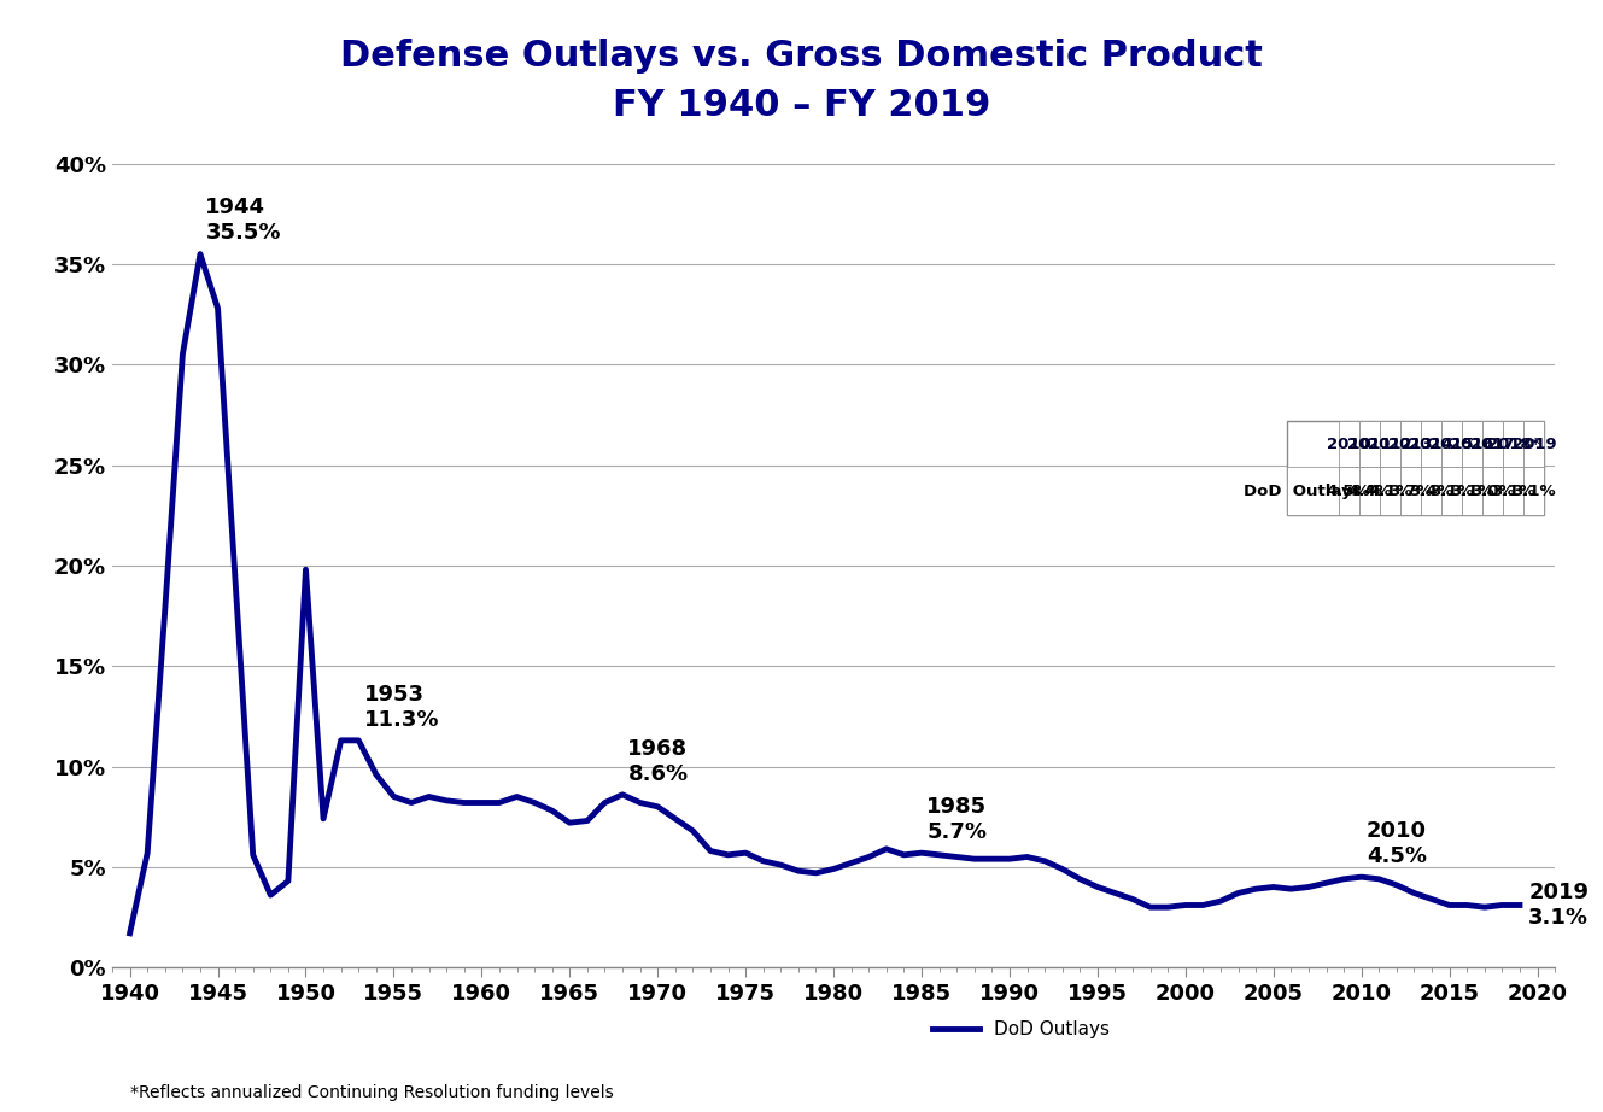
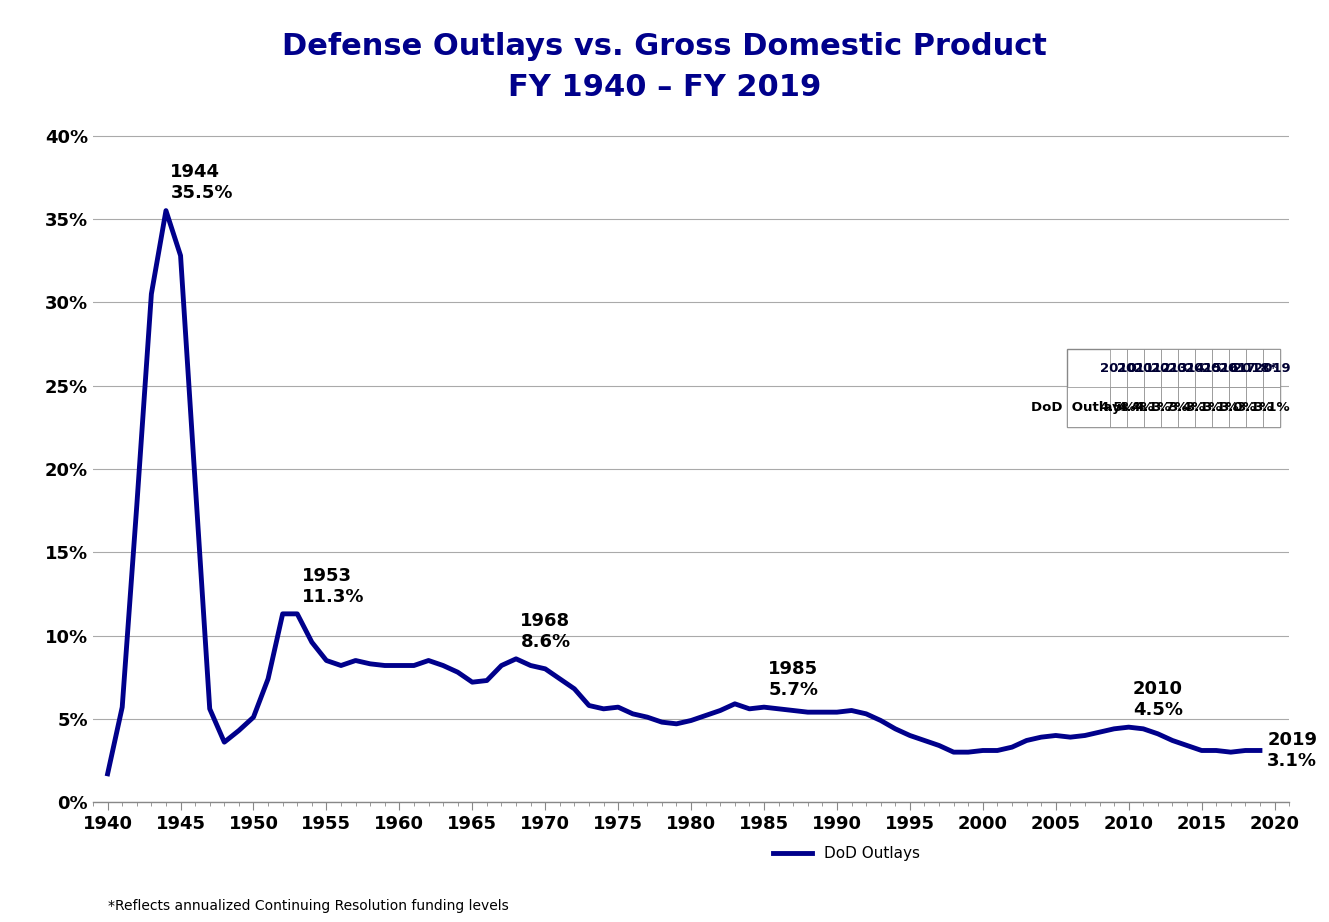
1950: 19.8% -> 5.1%
